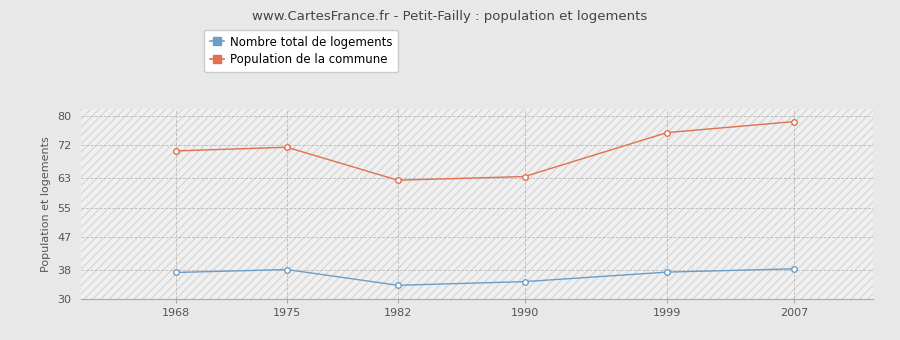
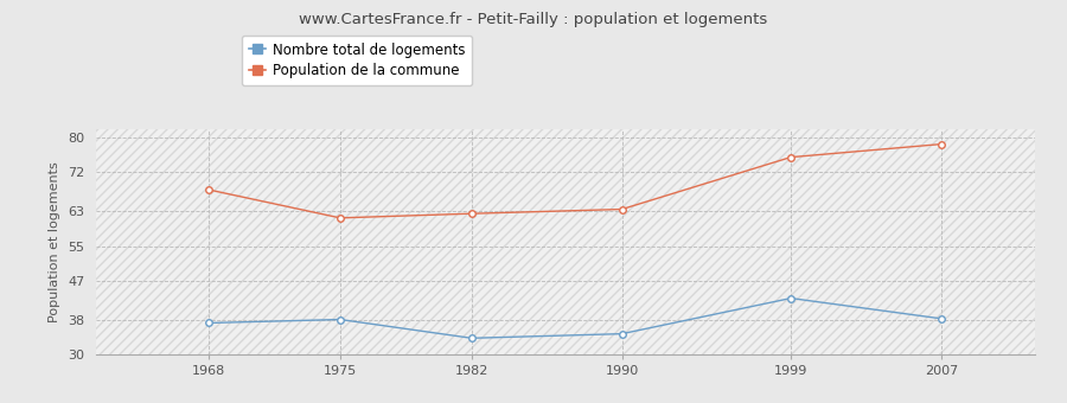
Population de la commune/1968: 70.5 -> 68.0
Population de la commune/1975: 71.5 -> 61.5
Nombre total de logements/1999: 37.4 -> 43.0
